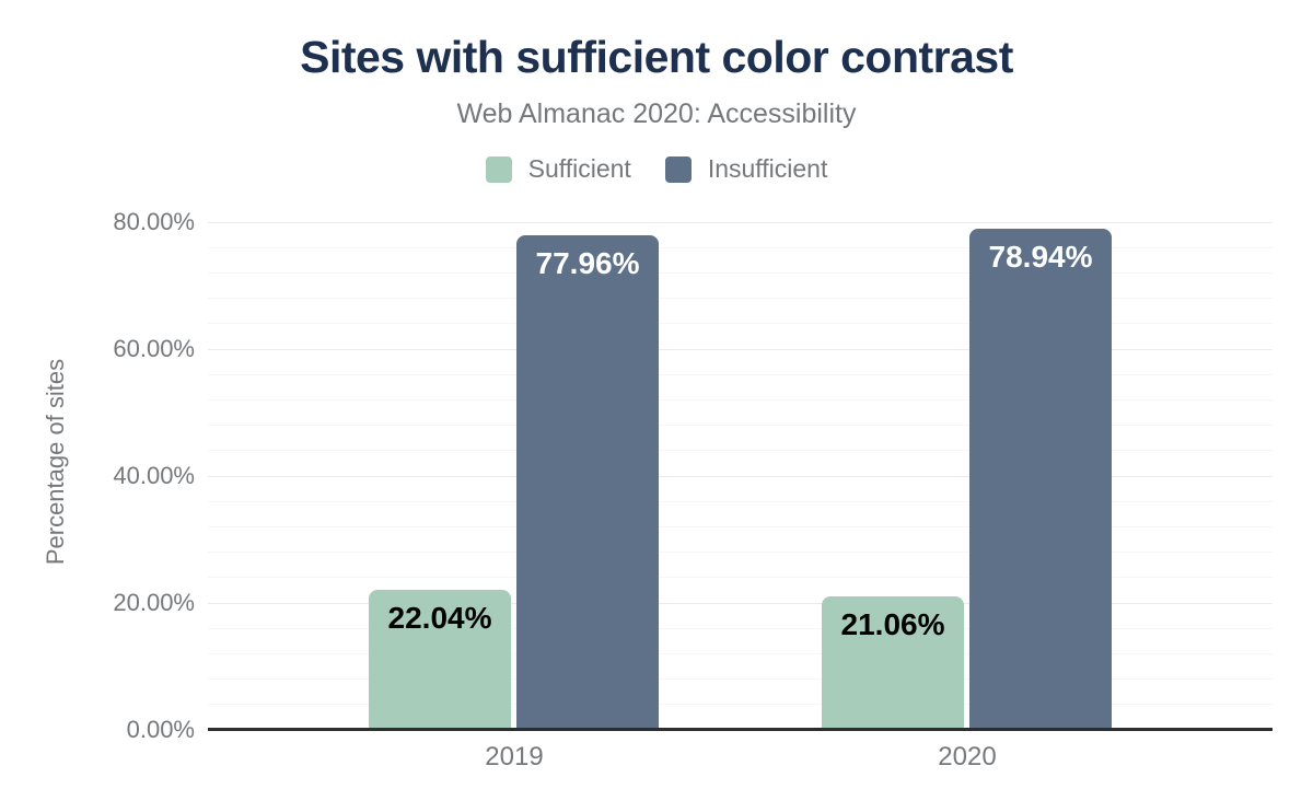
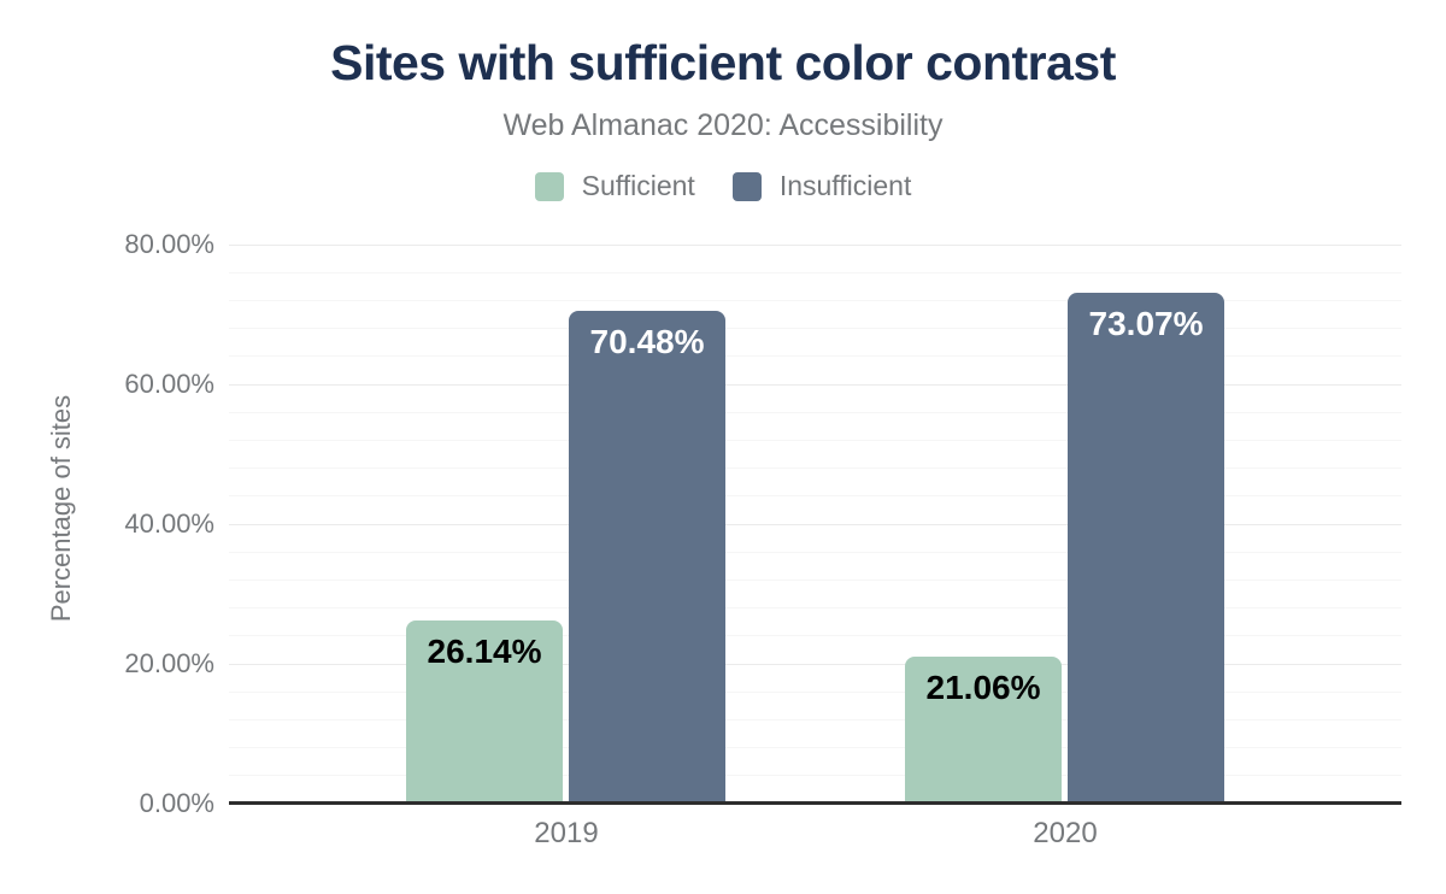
Sufficient/2019: 22.04% -> 26.14%
Insufficient/2019: 77.96% -> 70.48%
Insufficient/2020: 78.94% -> 73.07%
